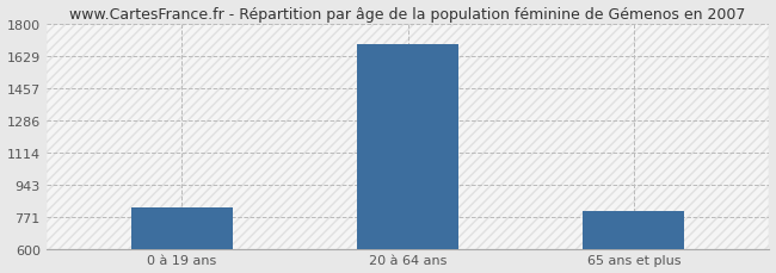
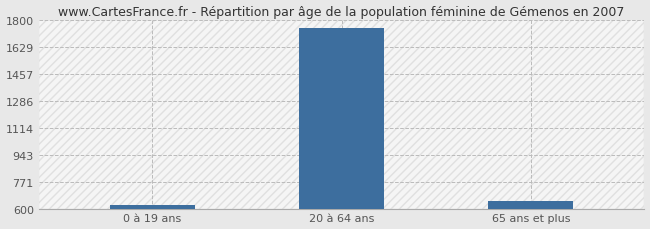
0 à 19 ans: 820 -> 620
20 à 64 ans: 1690 -> 1750
65 ans et plus: 800 -> 650
